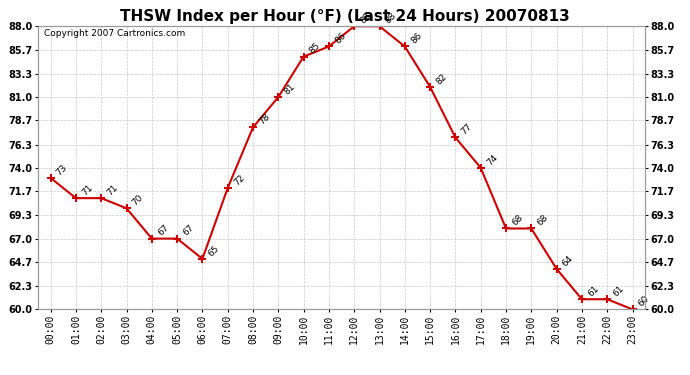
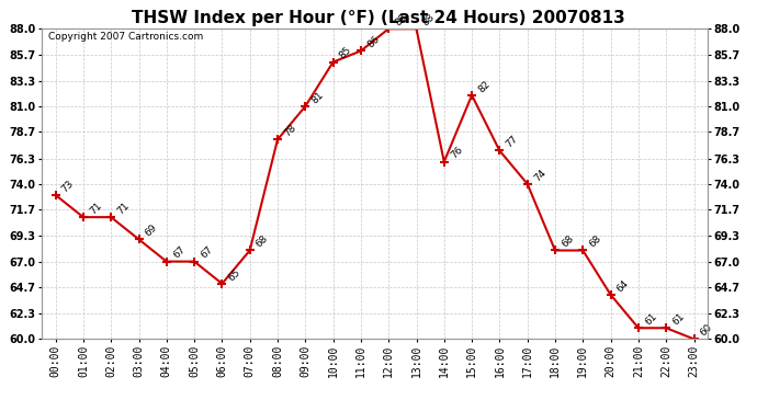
03:00: 70 -> 69
07:00: 72 -> 68
14:00: 86 -> 76
